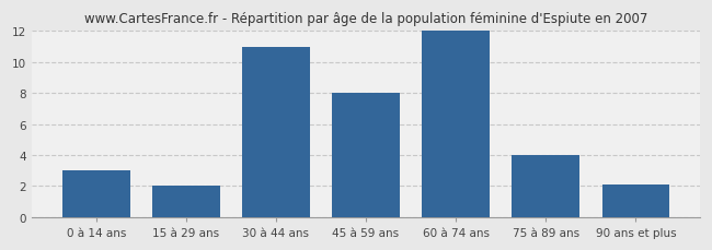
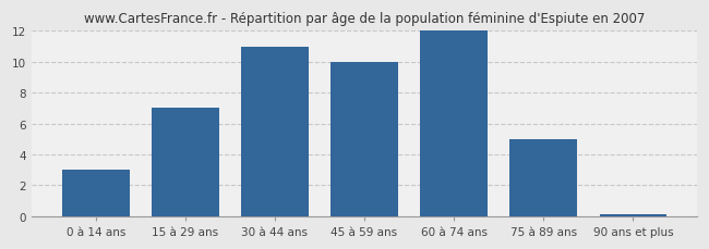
15 à 29 ans: 2.0 -> 7.0
45 à 59 ans: 8.0 -> 10.0
75 à 89 ans: 4.0 -> 5.0
90 ans et plus: 2.1 -> 0.1
